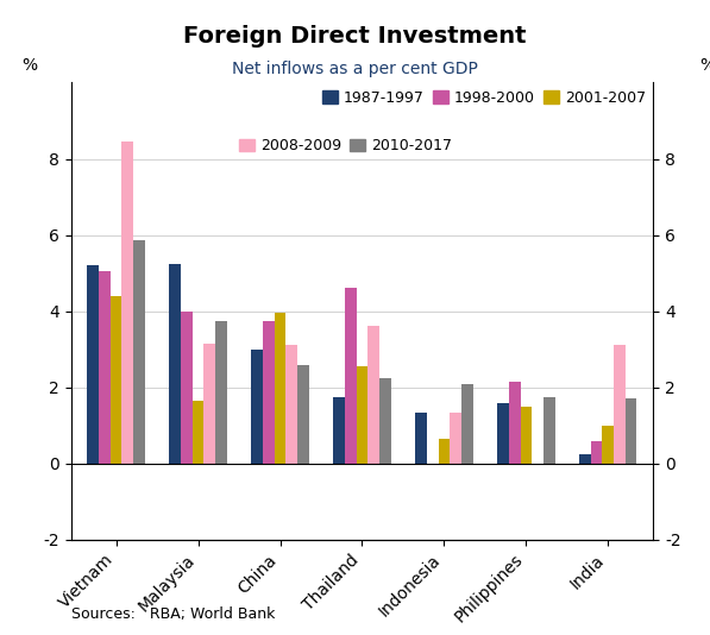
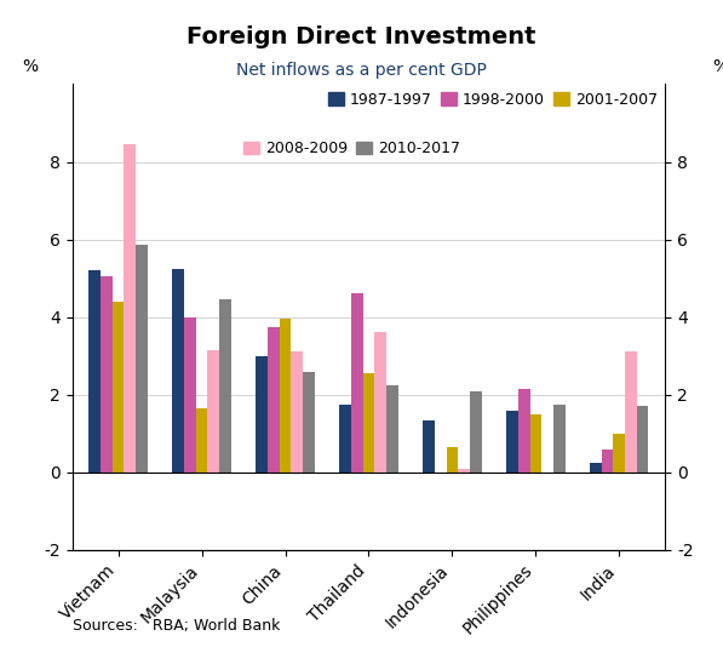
2010-2017/Malaysia: 3.75 -> 4.45
2008-2009/Indonesia: 1.35 -> 0.10
